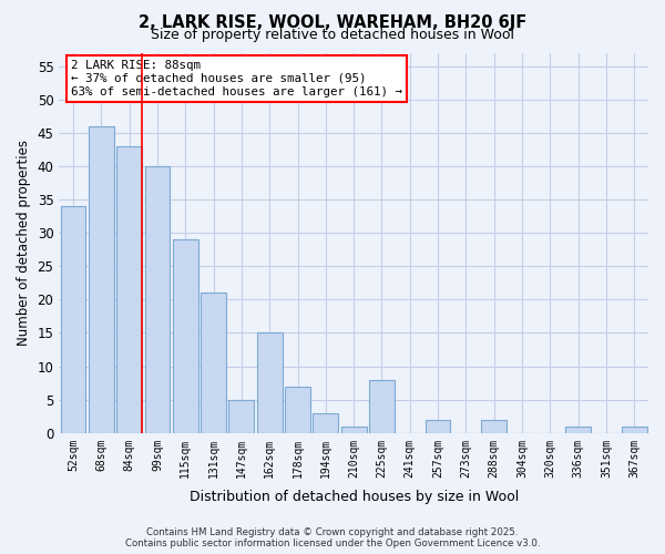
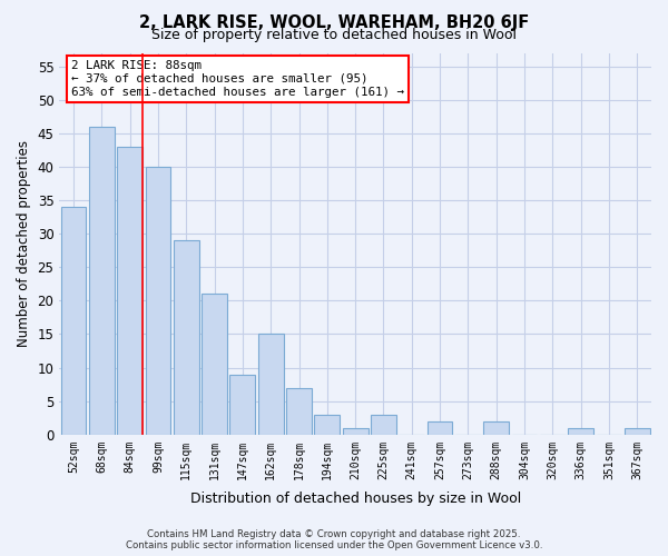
147sqm: 5 -> 9
225sqm: 8 -> 3
